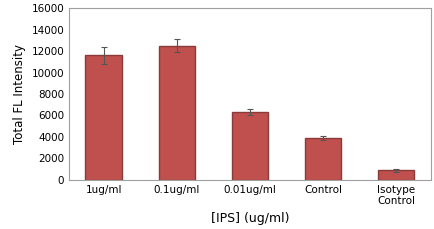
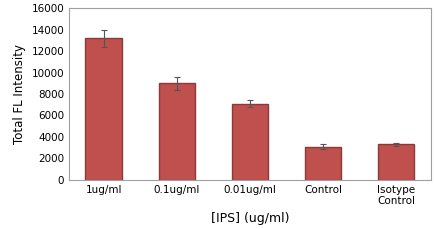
1ug/ml: 11600 -> 13200
0.1ug/ml: 12500 -> 9000
0.01ug/ml: 6300 -> 7100
Control: 3900 -> 3100
Isotype Control: 900 -> 3300
